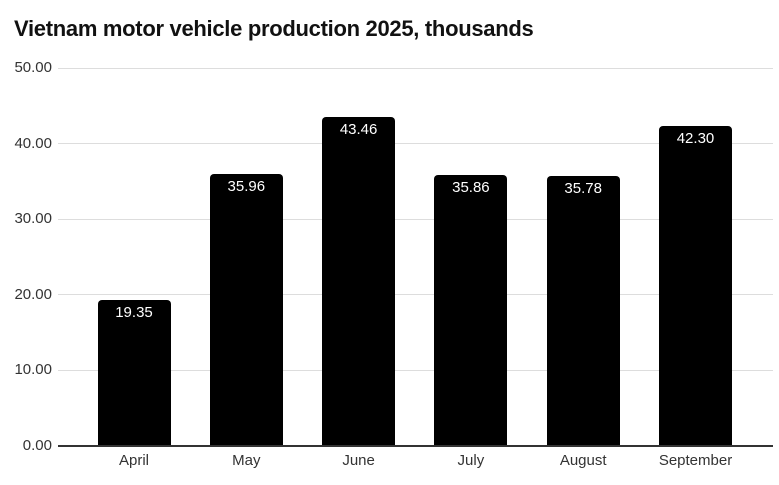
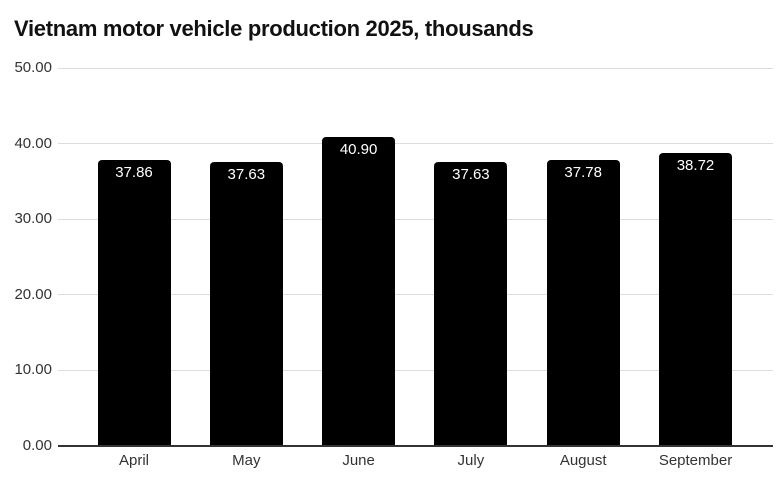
April: 19.35 -> 37.86
May: 35.96 -> 37.63
June: 43.46 -> 40.90
July: 35.86 -> 37.63
August: 35.78 -> 37.78
September: 42.30 -> 38.72
